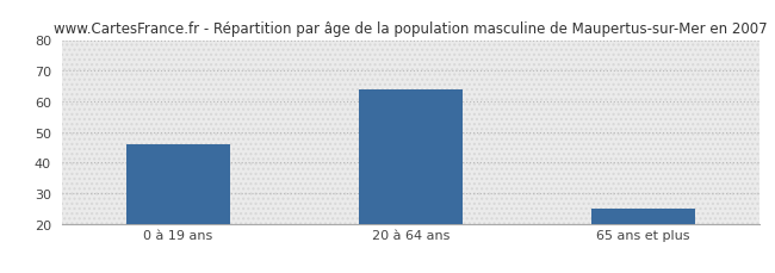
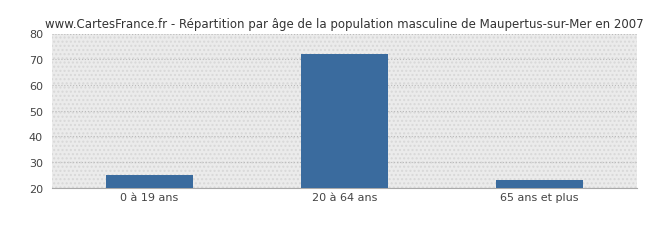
0 à 19 ans: 46 -> 25
20 à 64 ans: 64 -> 72
65 ans et plus: 25 -> 23
